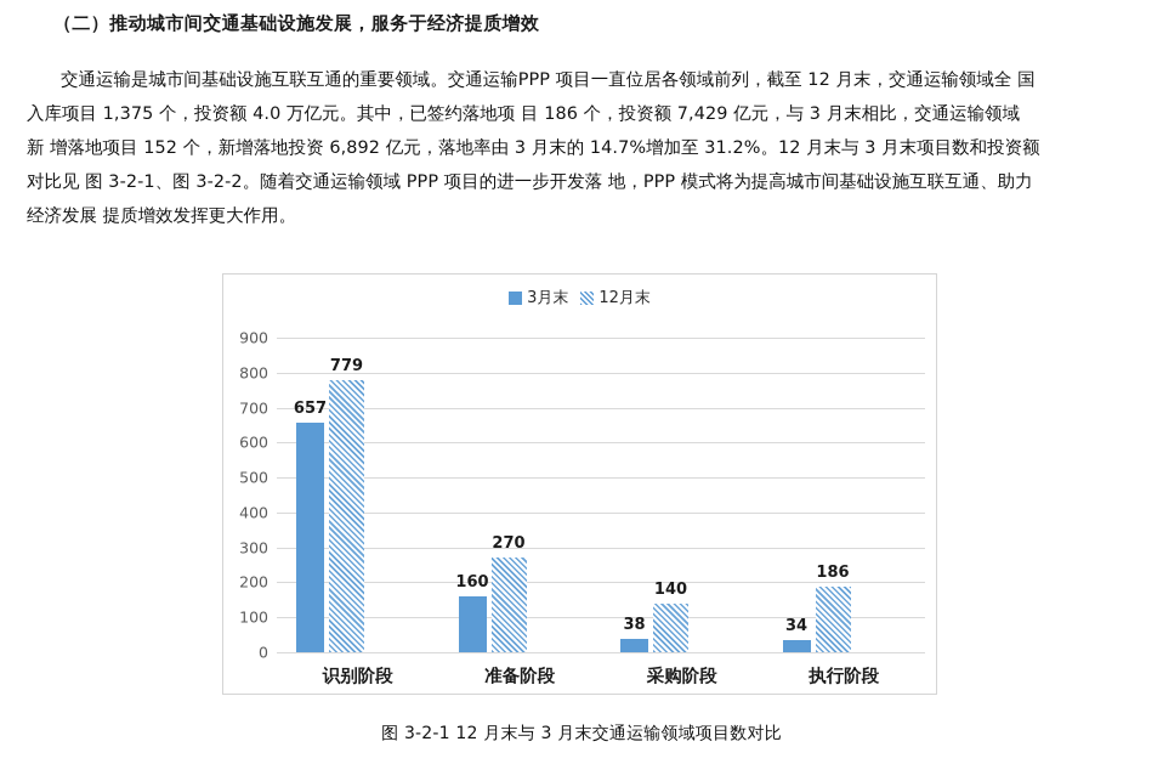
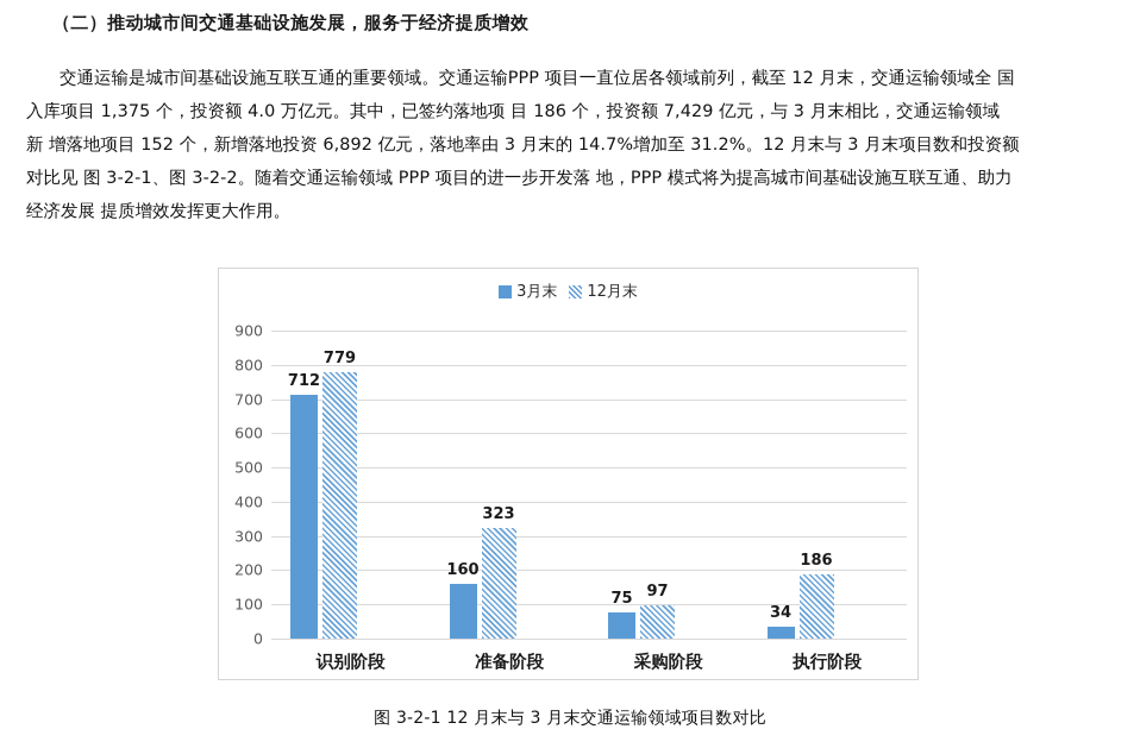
3月末/识别阶段: 657 -> 712
12月末/准备阶段: 270 -> 323
3月末/采购阶段: 38 -> 75
12月末/采购阶段: 140 -> 97
